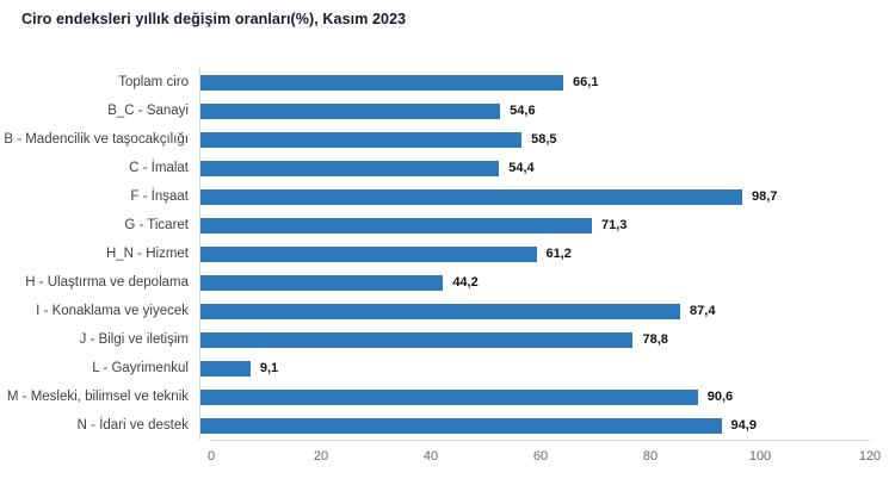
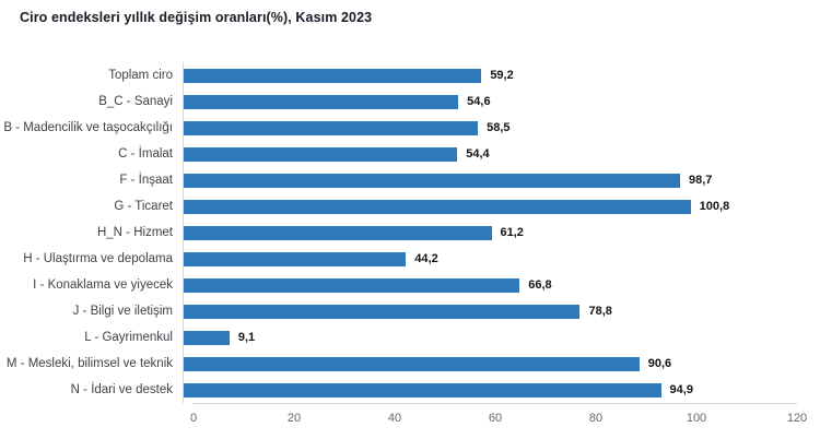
Toplam ciro: 66,1 -> 59,2
G - Ticaret: 71,3 -> 100,8
I - Konaklama ve yiyecek: 87,4 -> 66,8
